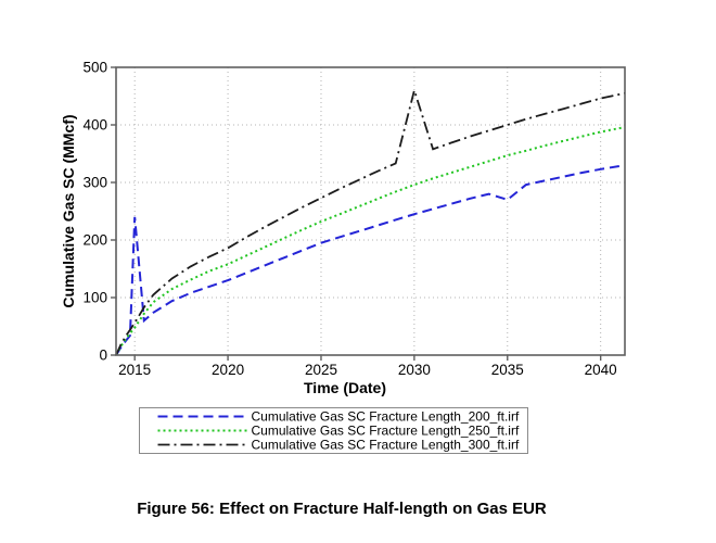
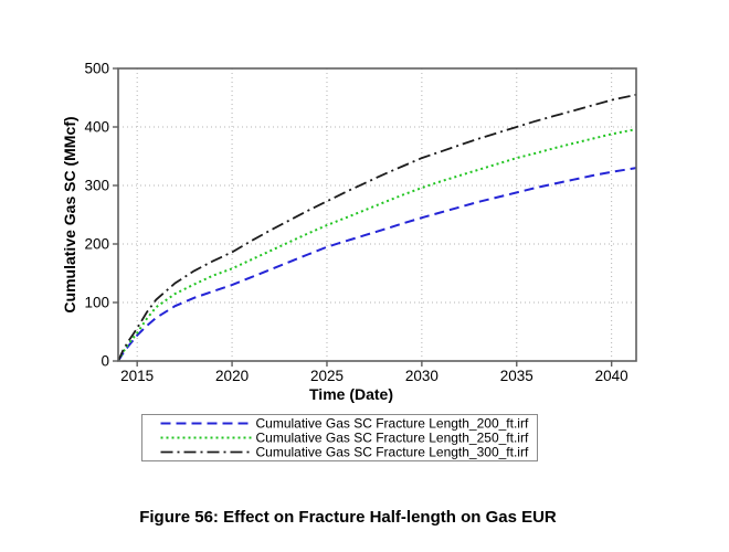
Cumulative Gas SC Fracture Length_200_ft.irf/2015: 240 -> 40
Cumulative Gas SC Fracture Length_300_ft.irf/2030: 460 -> 350
Cumulative Gas SC Fracture Length_200_ft.irf/2035: 270 -> 290
